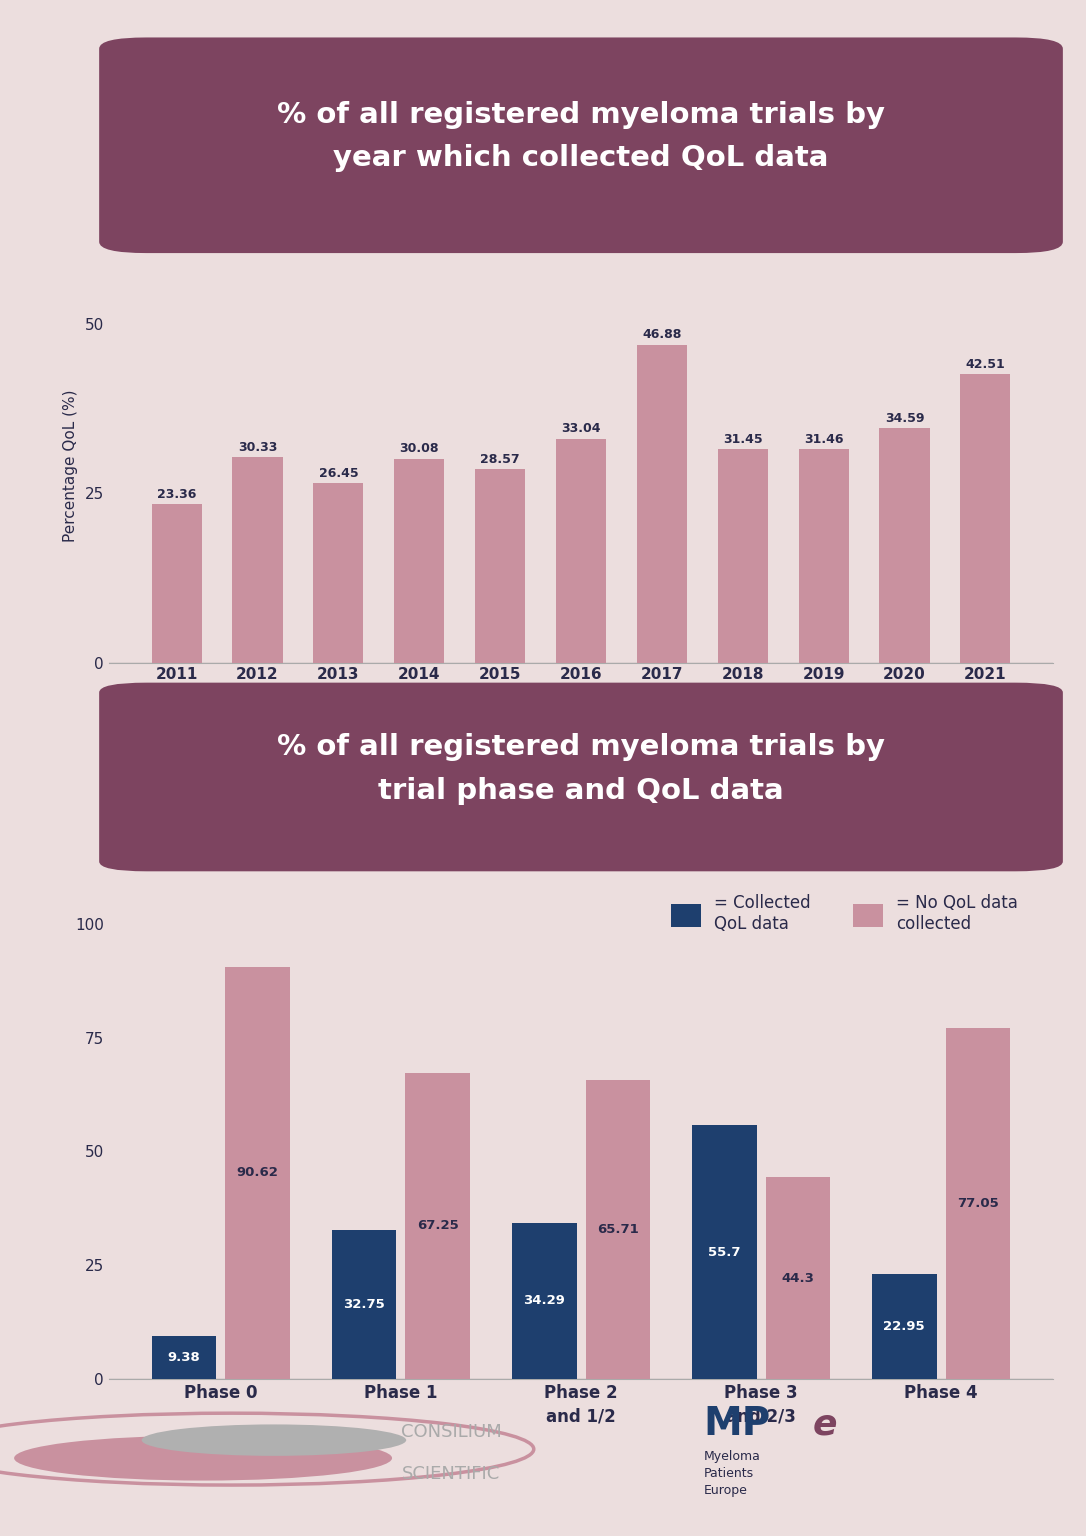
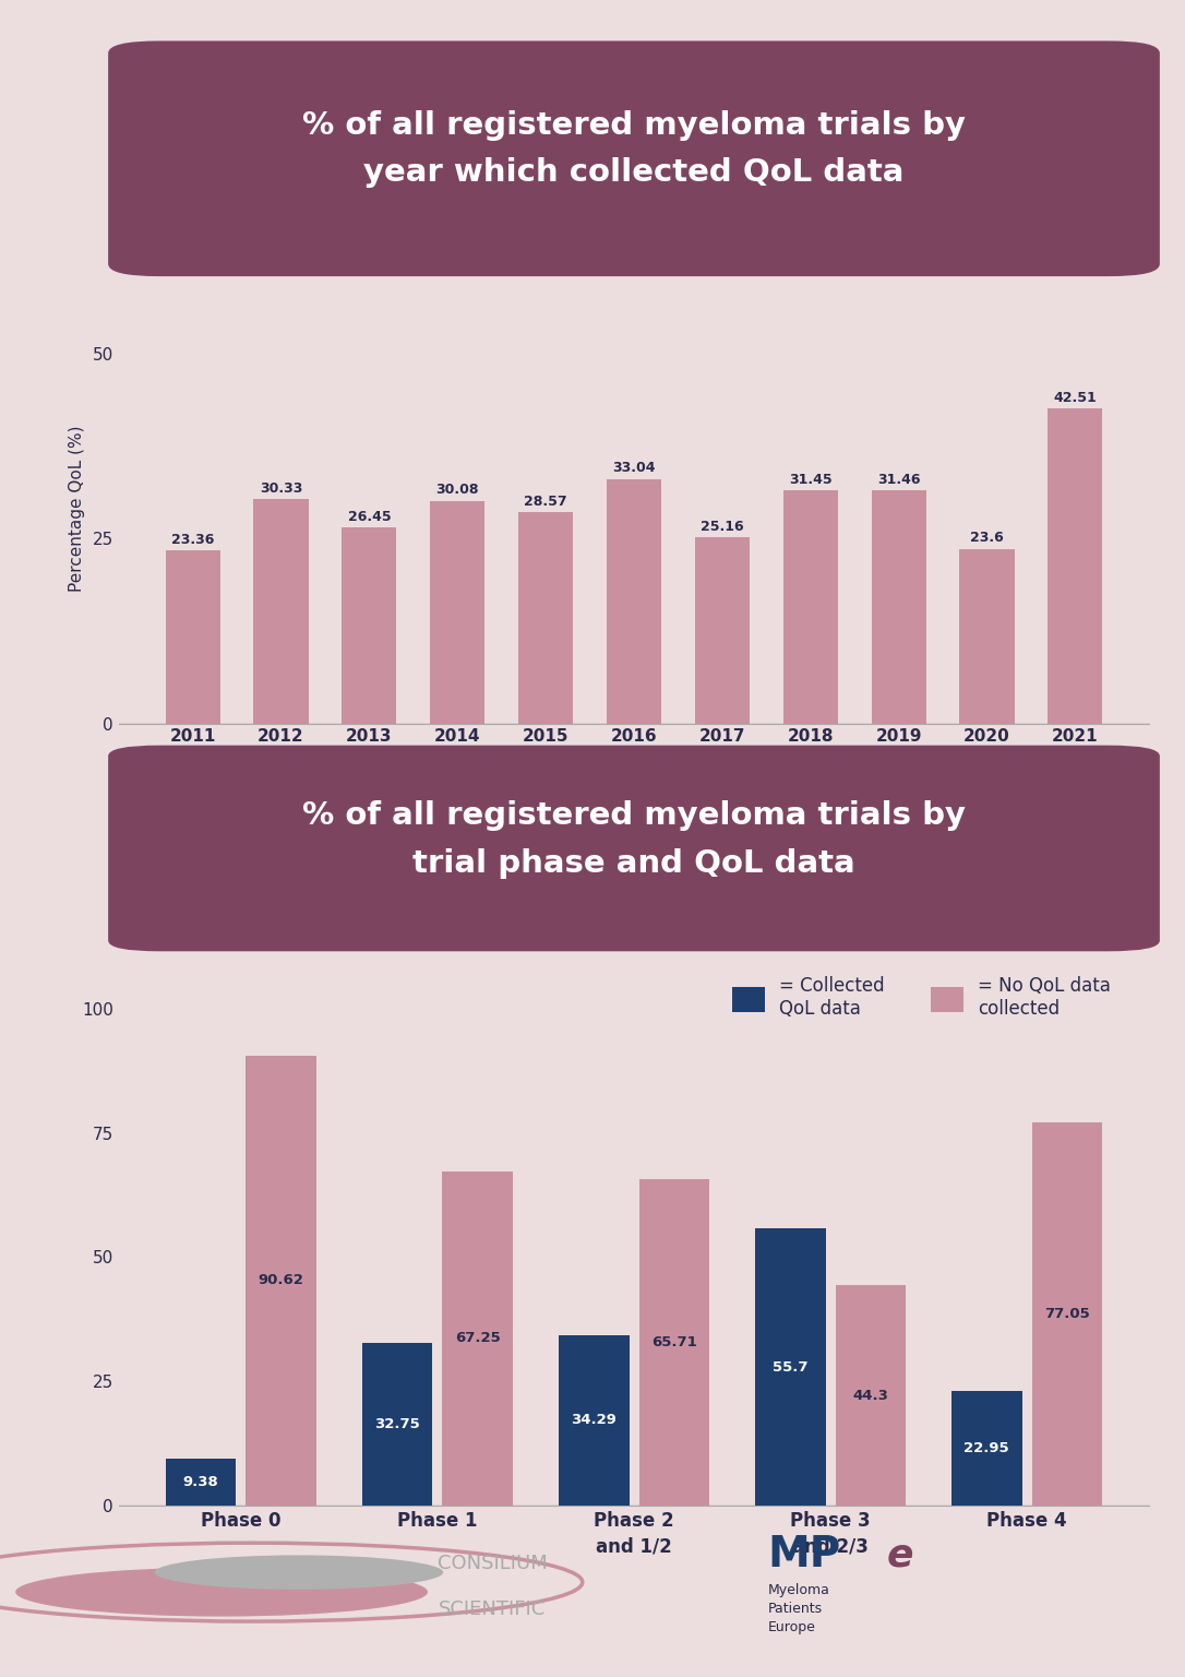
2017: 46.88 -> 25.16
2020: 34.59 -> 23.6
